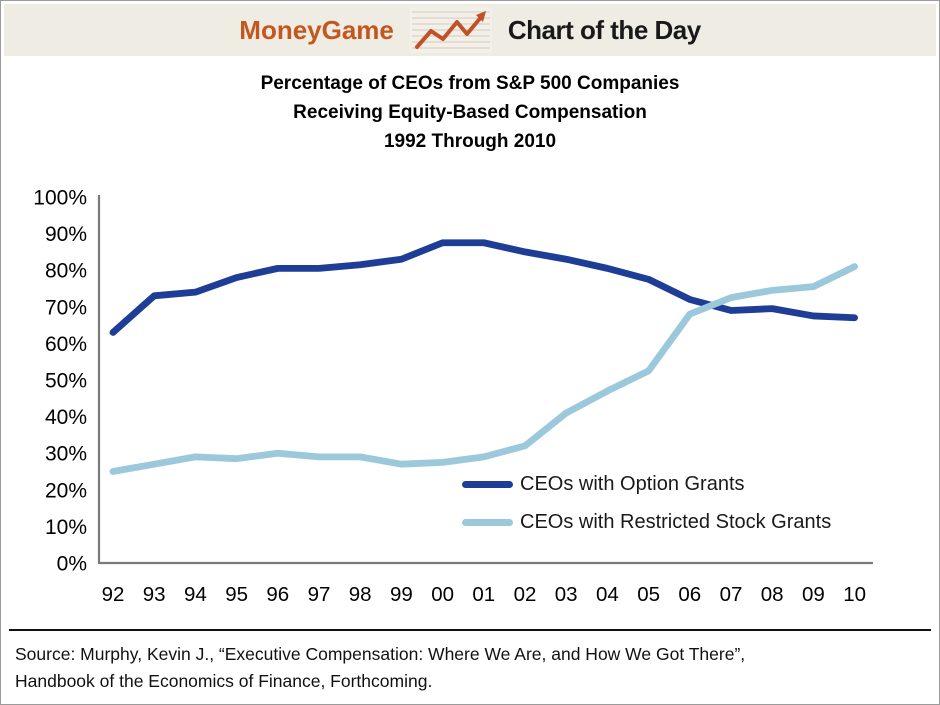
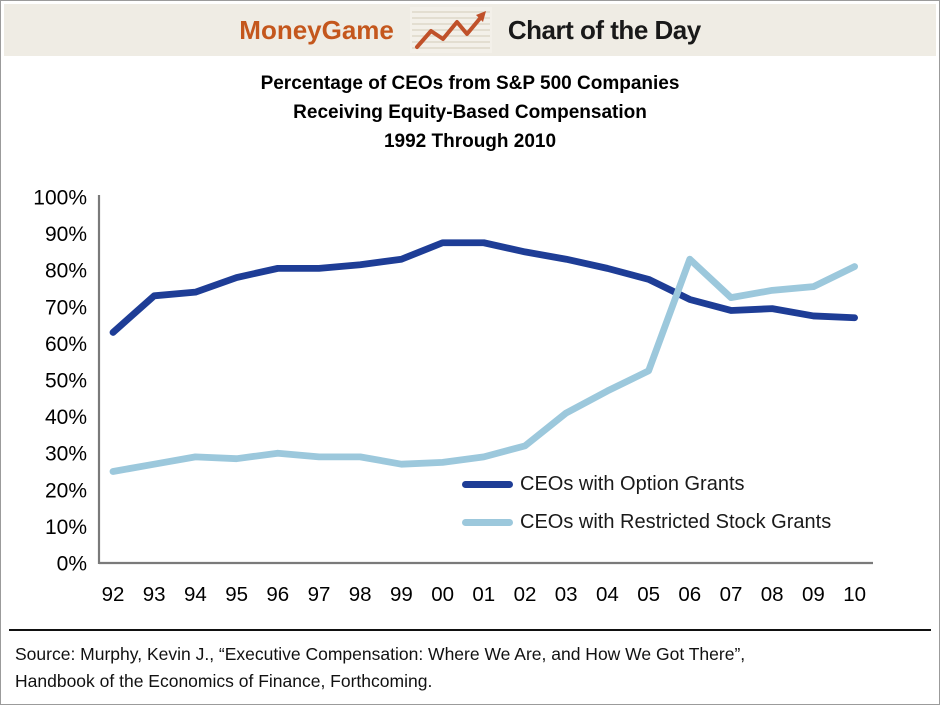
CEOs with Restricted Stock Grants/06: 68% -> 83%
